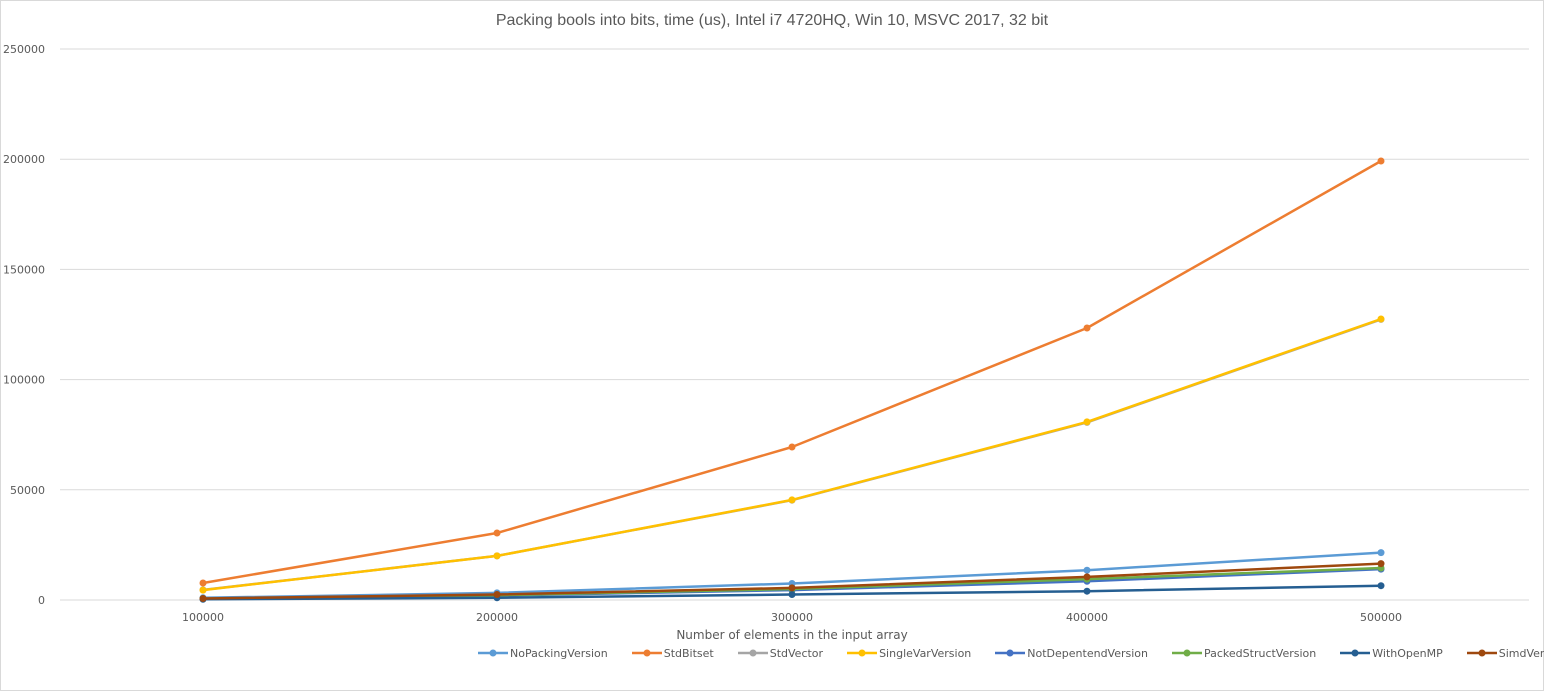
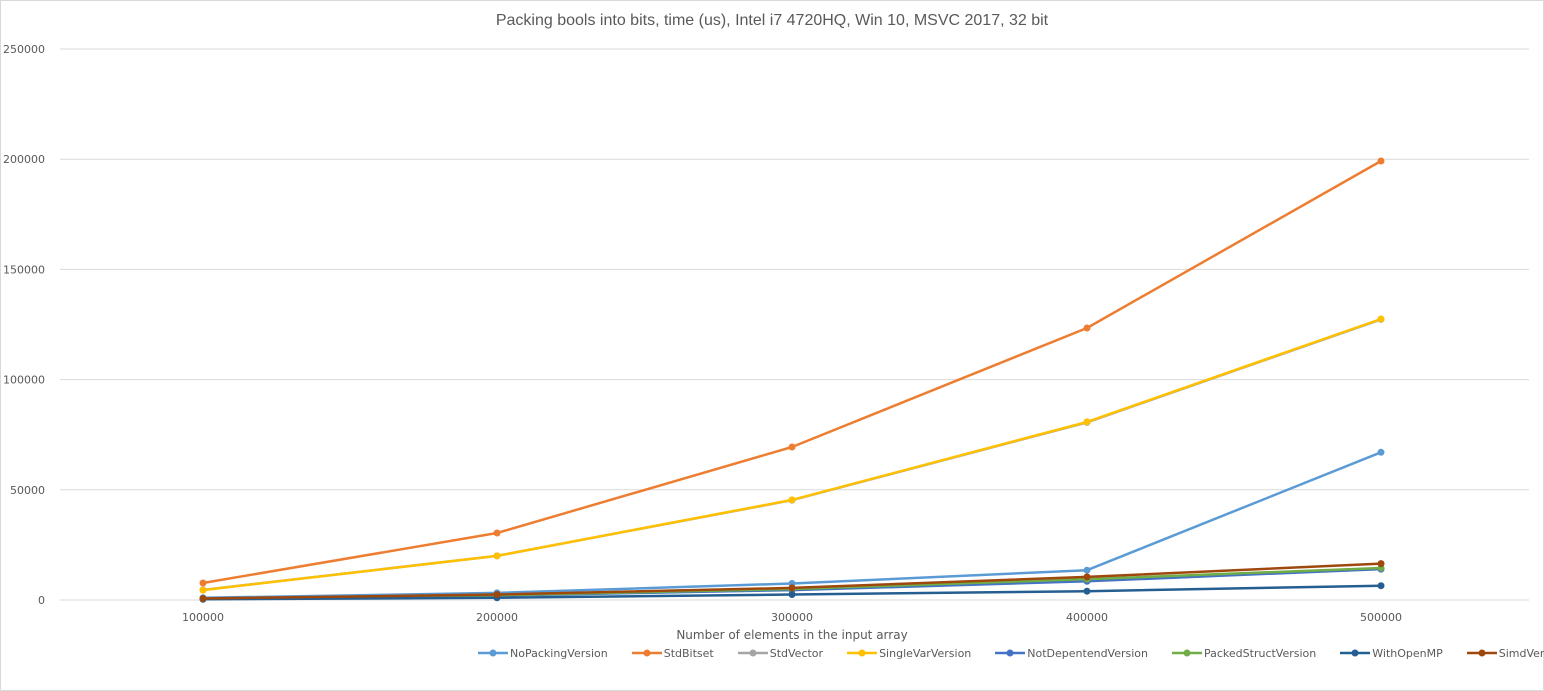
NoPackingVersion/500000: 22000 -> 67000
